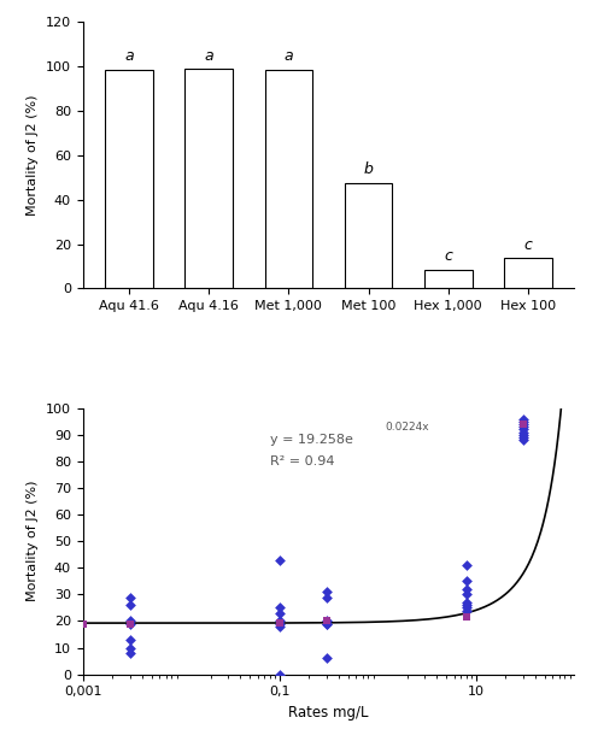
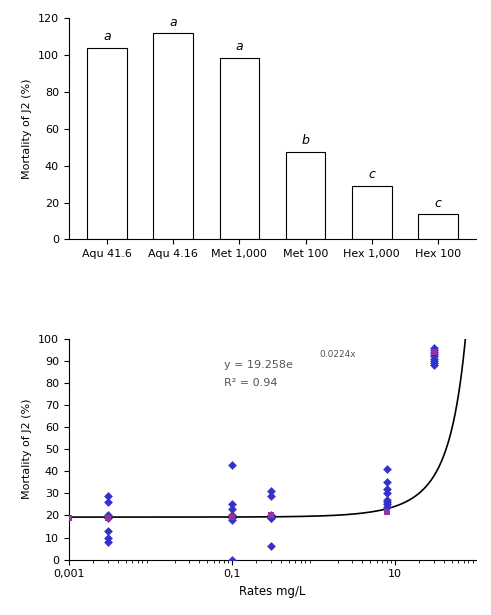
Aqu 41.6: 98 -> 104
Aqu 4.16: 99 -> 112
Hex 1,000: 8 -> 29
